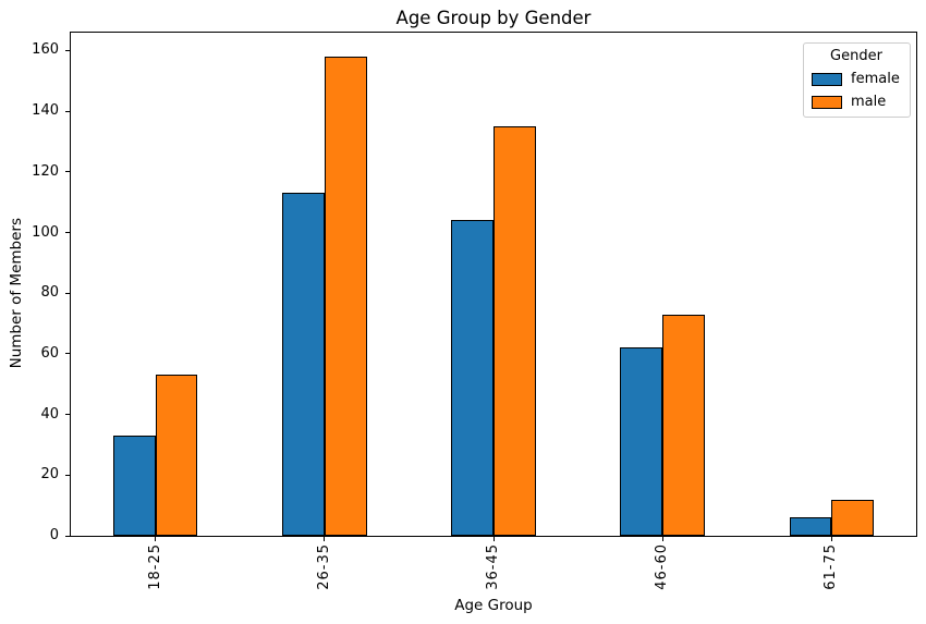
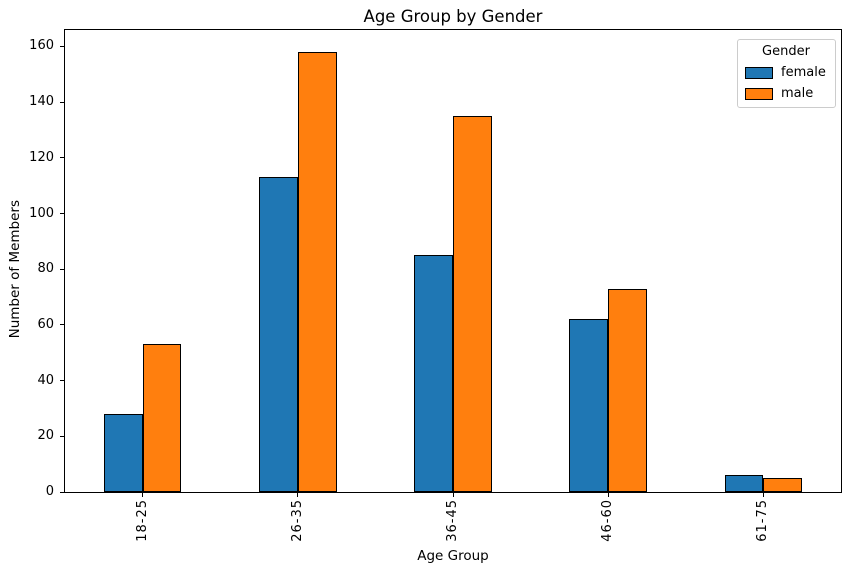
female/18-25: 33 -> 28
female/36-45: 104 -> 85
male/61-75: 12 -> 5
